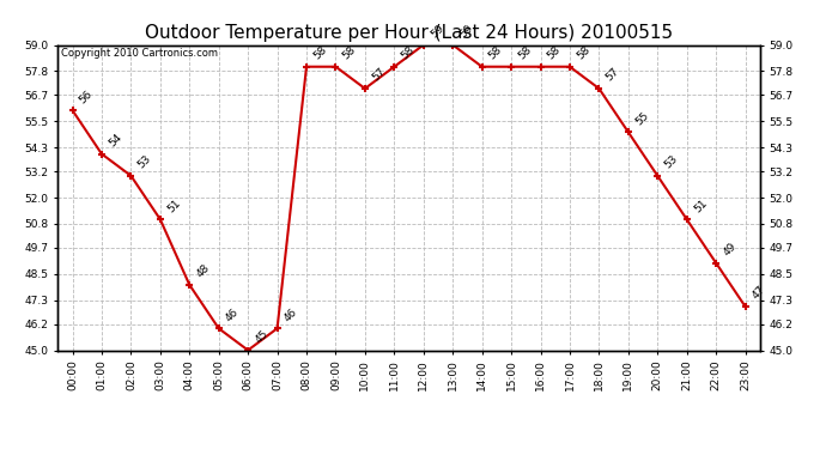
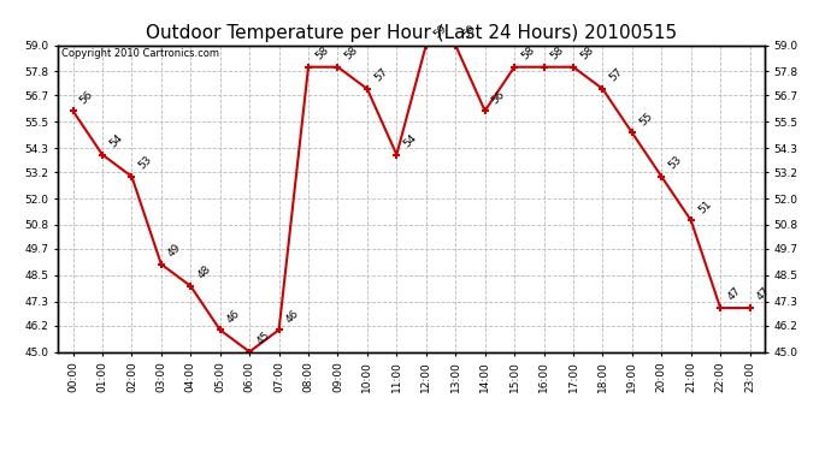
03:00: 51 -> 49
11:00: 58 -> 54
14:00: 58 -> 56
22:00: 49 -> 47
